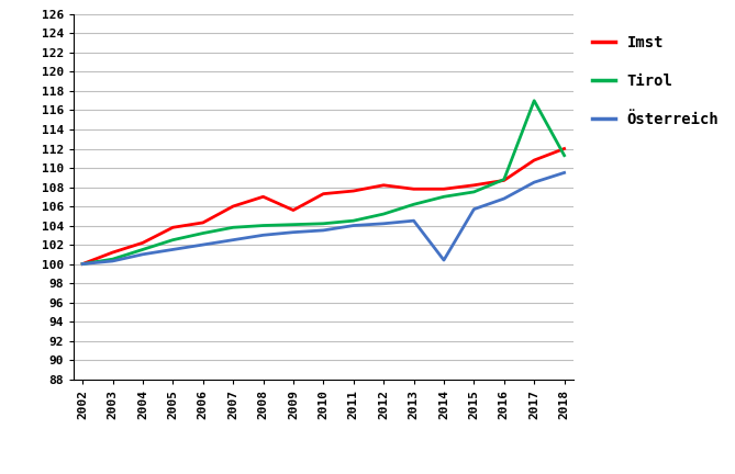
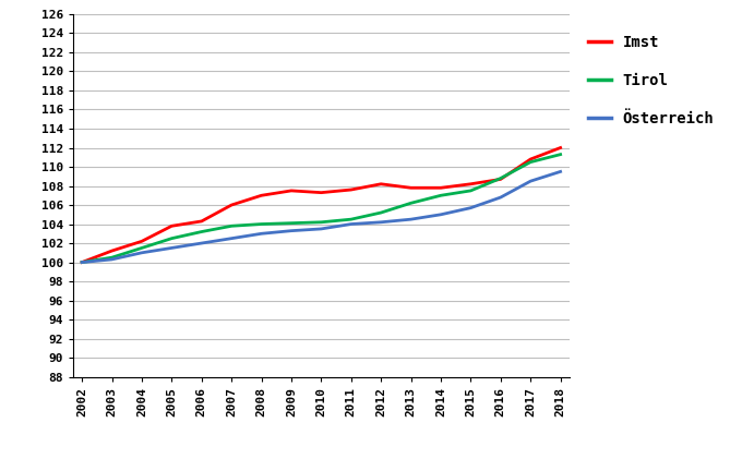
Imst/2009: 105.6 -> 107.5
Österreich/2014: 100.4 -> 105.0
Tirol/2017: 117.0 -> 110.5
